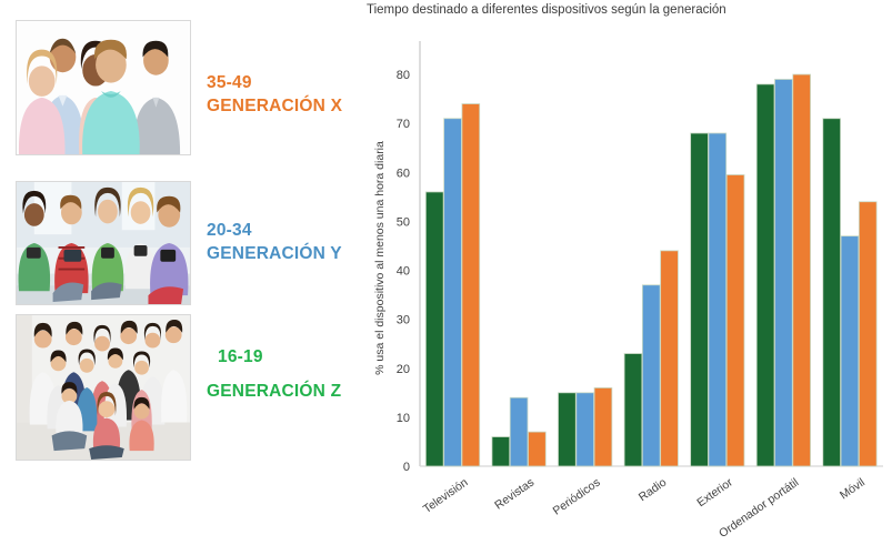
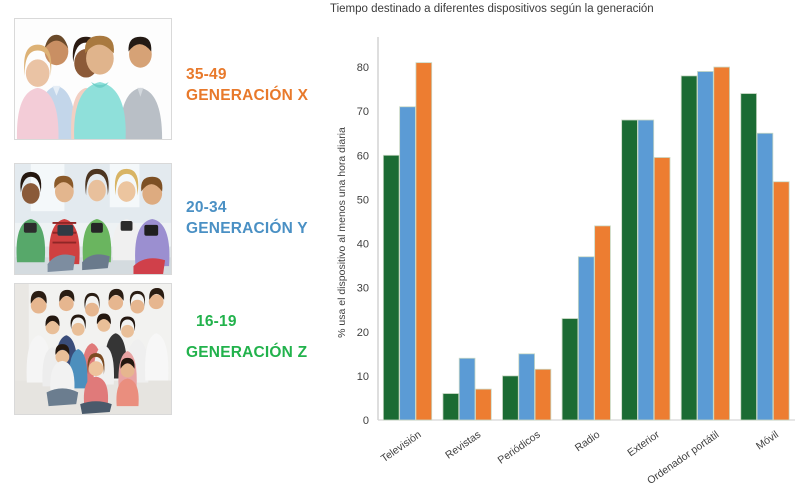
GENERACIÓN Z/Televisión: 56 -> 60
GENERACIÓN X/Televisión: 74 -> 81
GENERACIÓN Z/Periódicos: 15 -> 10
GENERACIÓN X/Periódicos: 16 -> 12
GENERACIÓN Z/Móvil: 71 -> 74
GENERACIÓN Y/Móvil: 47 -> 65
